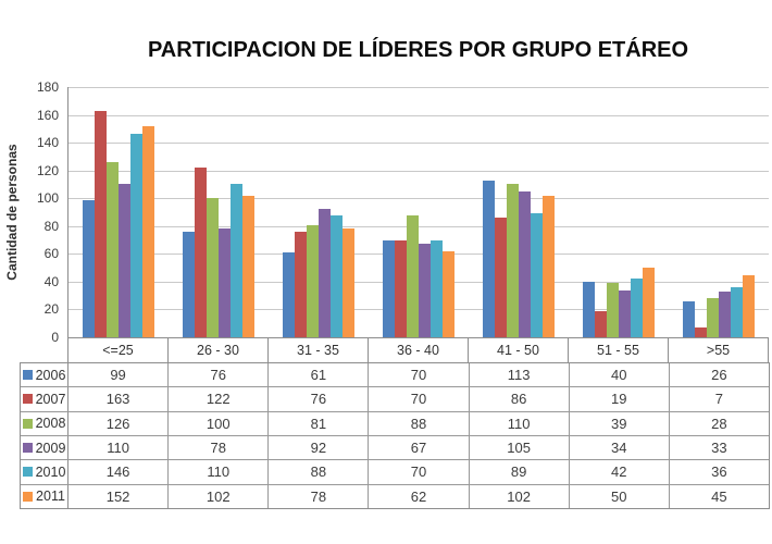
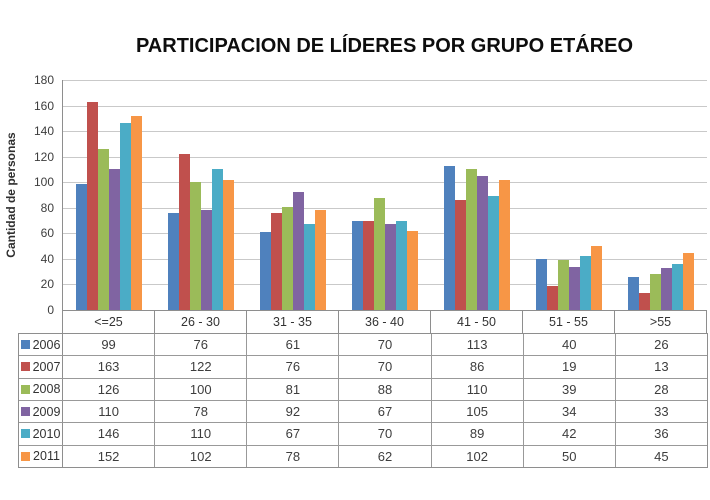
2010/31 - 35: 88 -> 67
2007/>55: 7 -> 13
